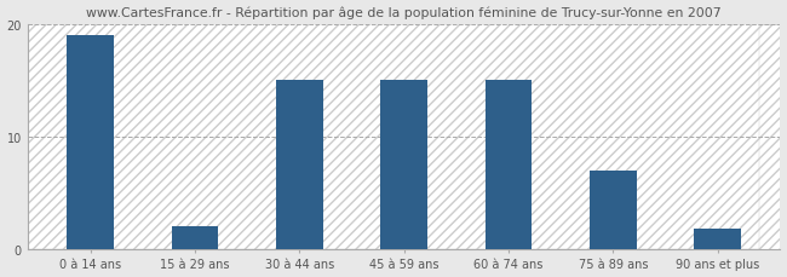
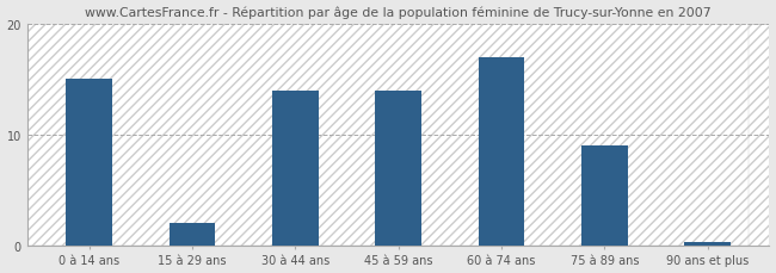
0 à 14 ans: 19.0 -> 15.0
30 à 44 ans: 15.0 -> 14.0
45 à 59 ans: 15.0 -> 14.0
60 à 74 ans: 15.0 -> 17.0
75 à 89 ans: 7.0 -> 9.0
90 ans et plus: 1.8 -> 0.3
